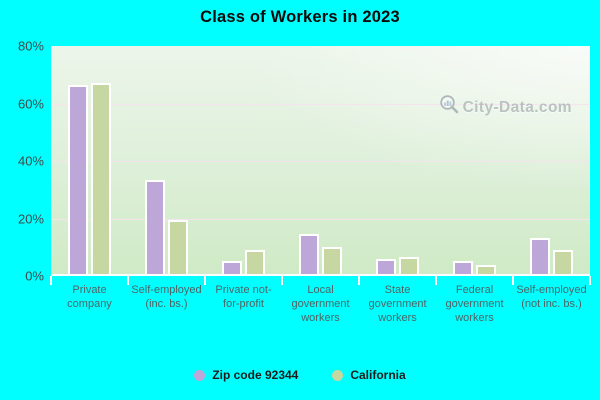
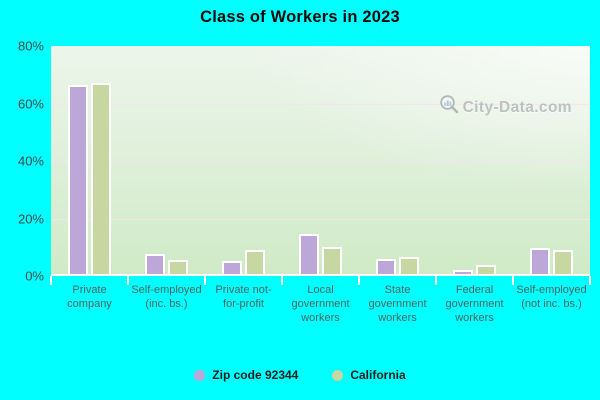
Zip code 92344/Self-employed (inc. bs.): 32% -> 6%
California/Self-employed (inc. bs.): 18% -> 4%
Zip code 92344/Federal government workers: 4% -> 1%
Zip code 92344/Self-employed (not inc. bs.): 12% -> 8%
